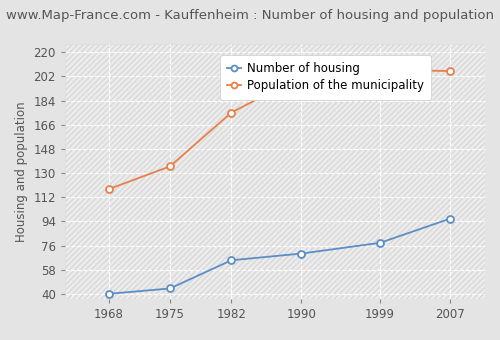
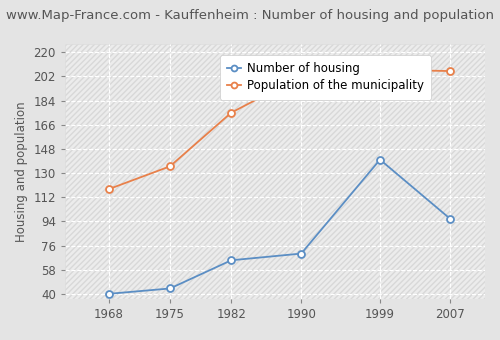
Number of housing/1999: 78 -> 140
